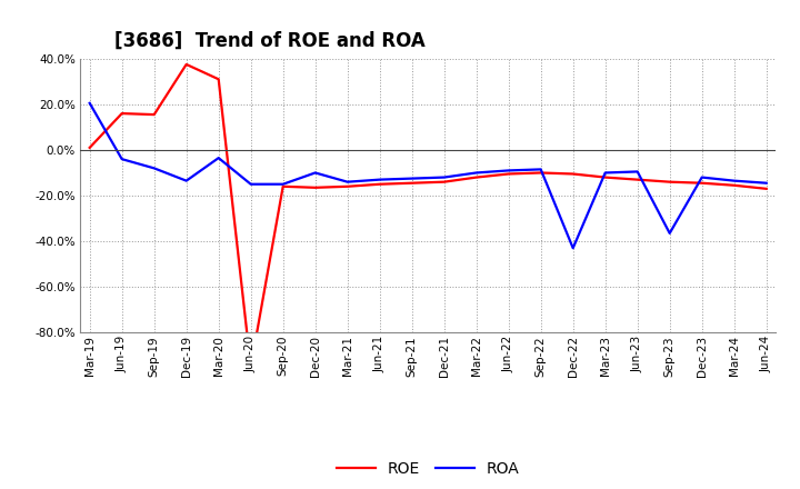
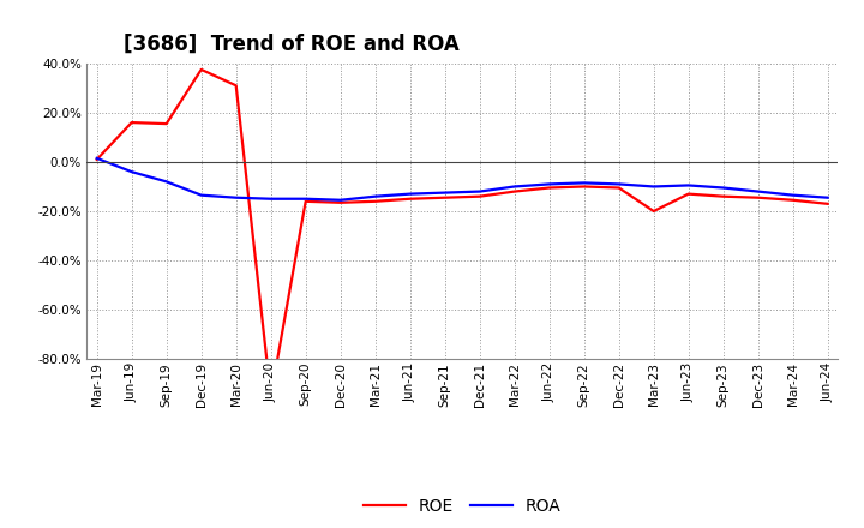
ROA/Mar-19: 20.5% -> 1.5%
ROA/Mar-20: -3.5% -> -14.5%
ROA/Dec-20: -10.0% -> -15.5%
ROA/Dec-22: -43.0% -> -9.0%
ROE/Mar-23: -12.0% -> -20.0%
ROA/Sep-23: -36.5% -> -10.5%
